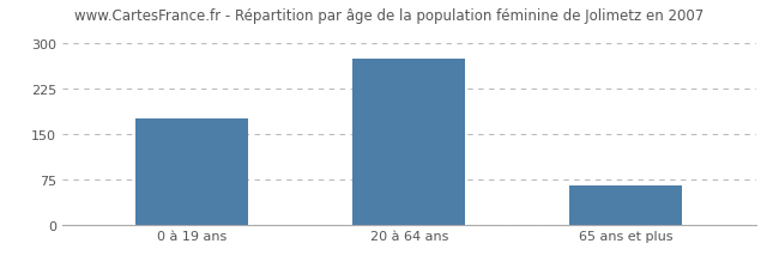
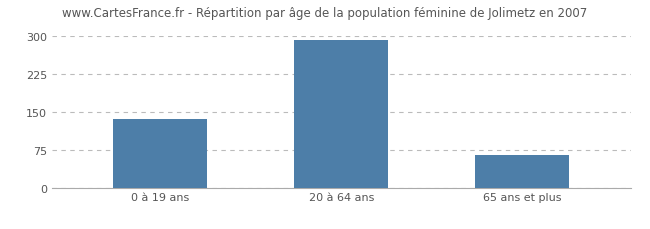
0 à 19 ans: 176 -> 136
20 à 64 ans: 274 -> 291
